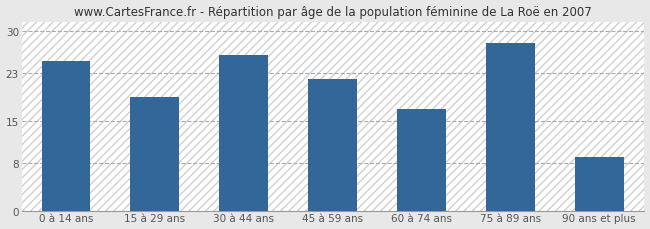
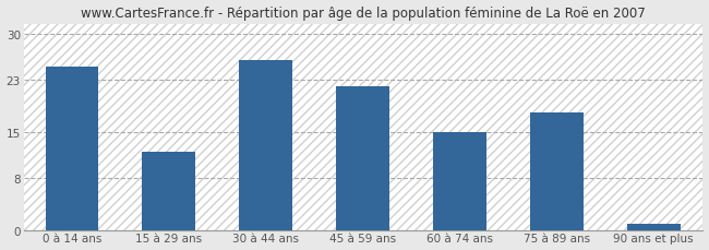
15 à 29 ans: 19 -> 12
60 à 74 ans: 17 -> 15
75 à 89 ans: 28 -> 18
90 ans et plus: 9 -> 1
